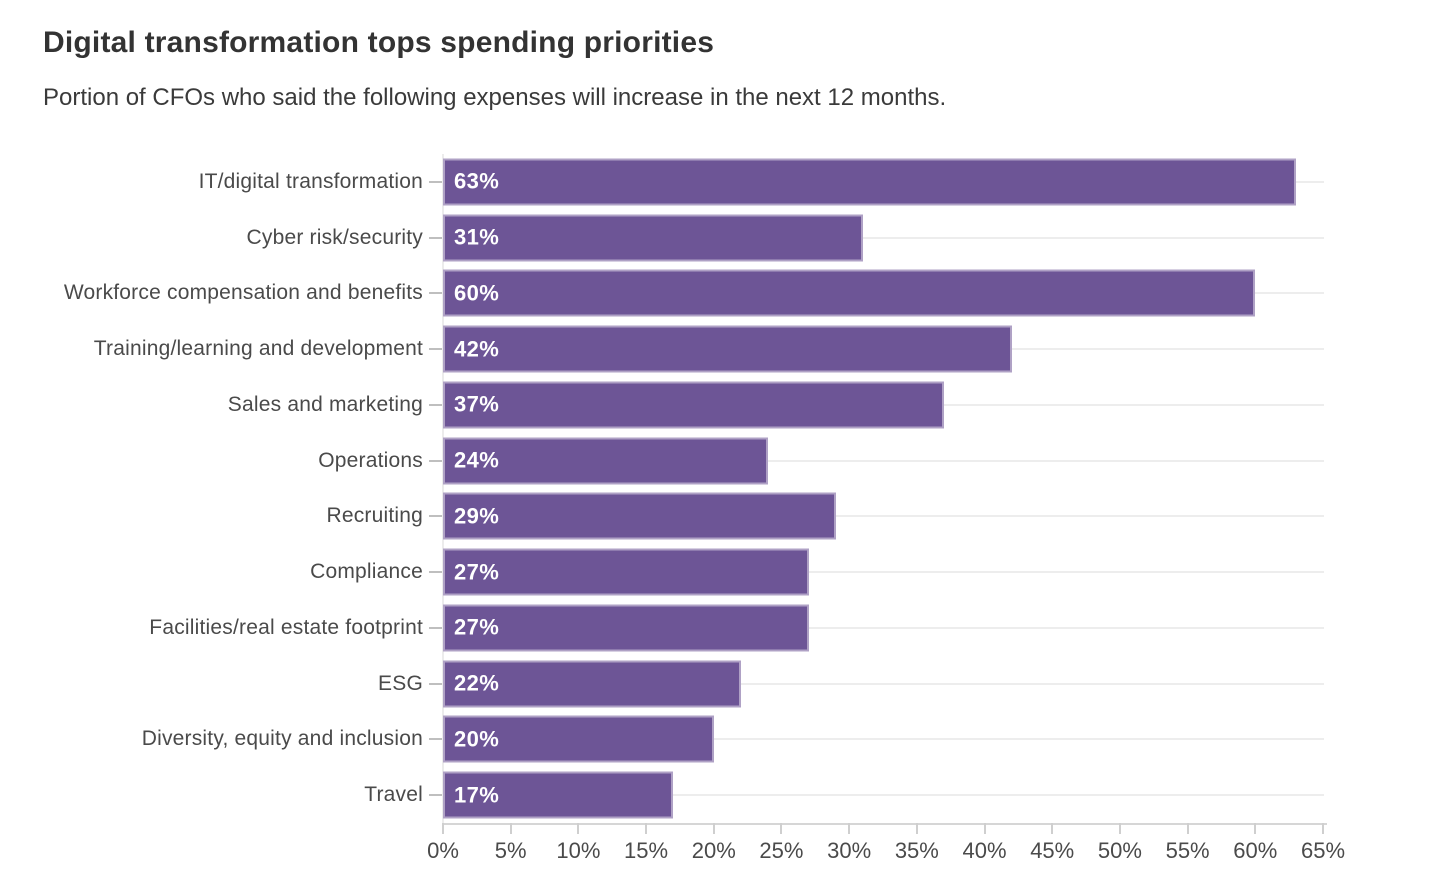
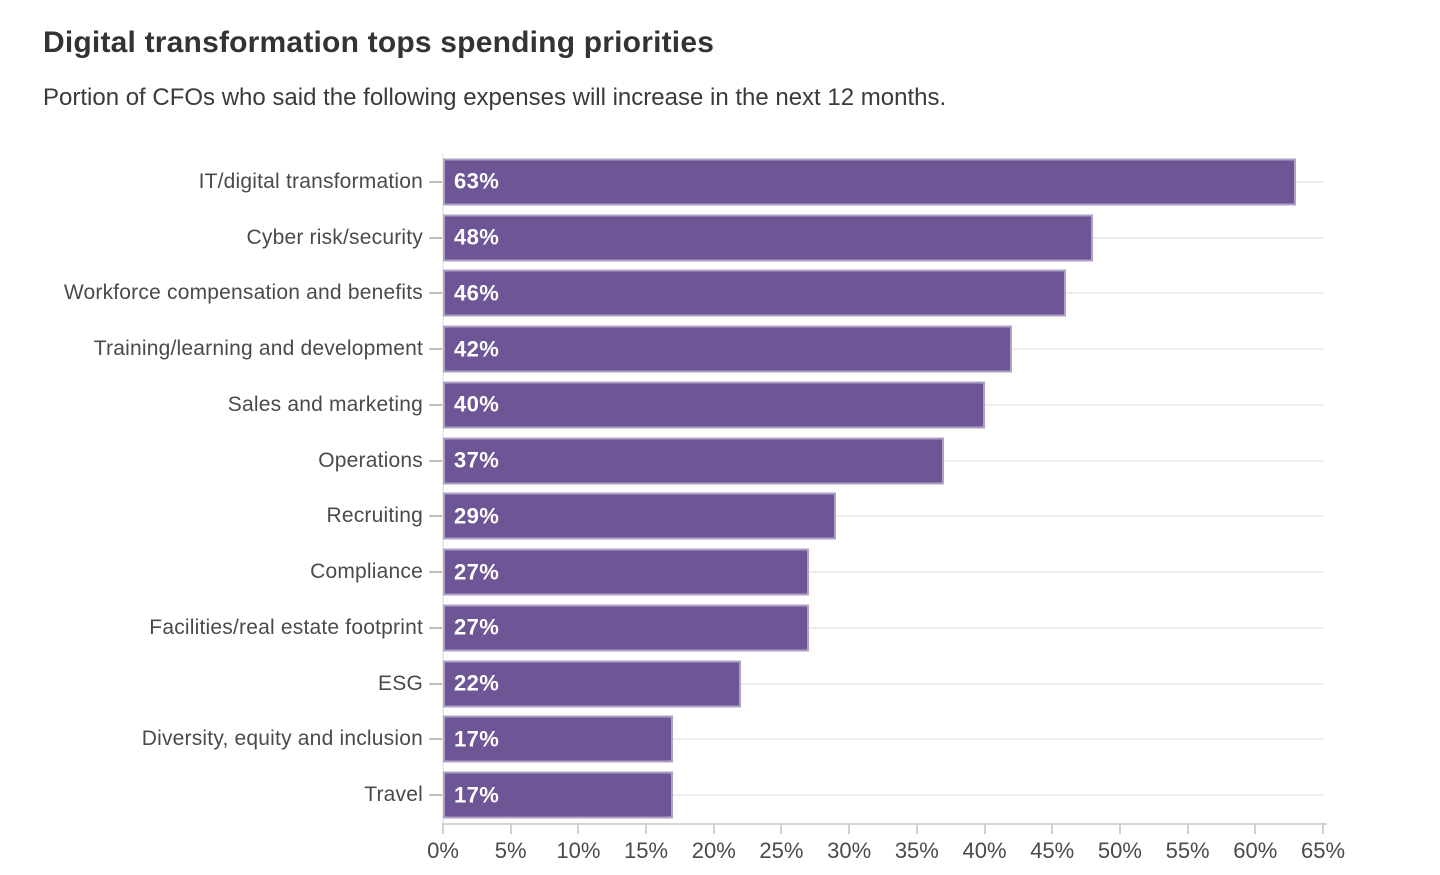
Cyber risk/security: 31% -> 48%
Workforce compensation and benefits: 60% -> 46%
Sales and marketing: 37% -> 40%
Operations: 24% -> 37%
Diversity, equity and inclusion: 20% -> 17%
